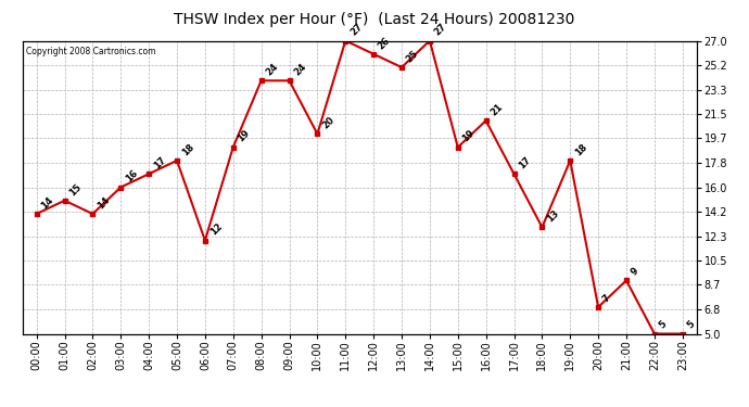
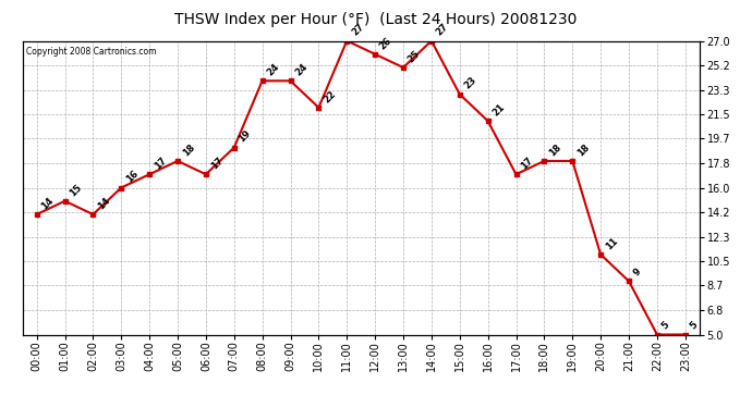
06:00: 12 -> 17
10:00: 20 -> 22
15:00: 19 -> 23
18:00: 13 -> 18
20:00: 7 -> 11
